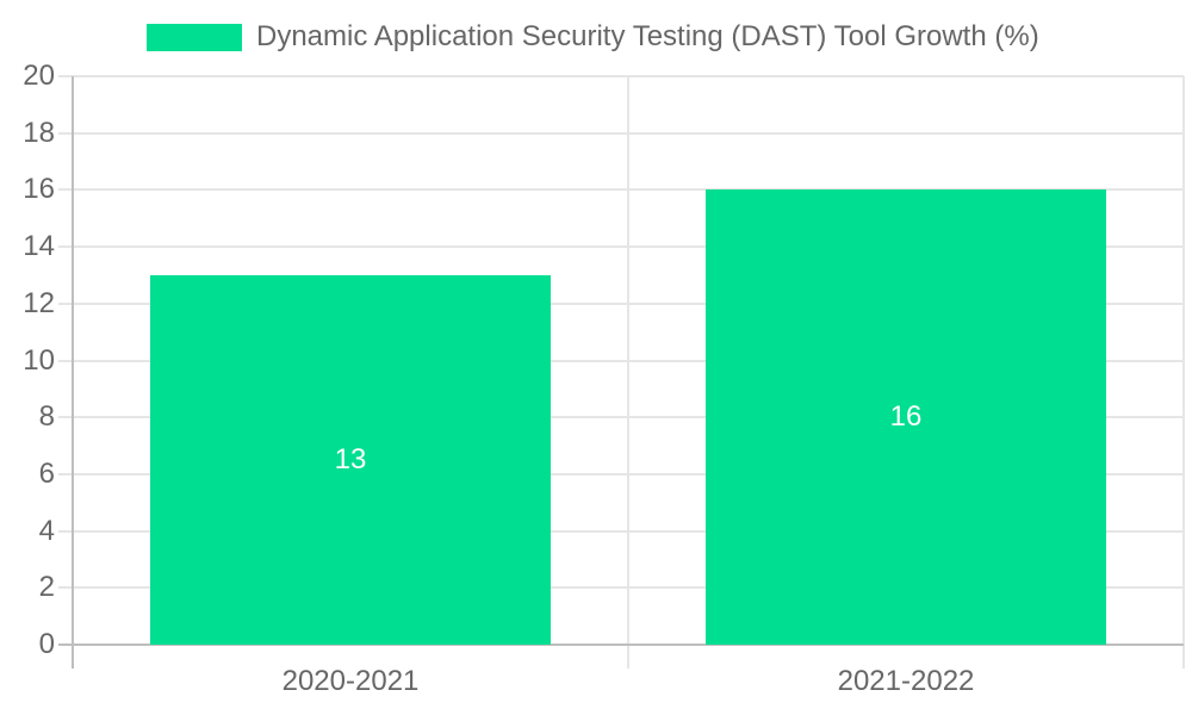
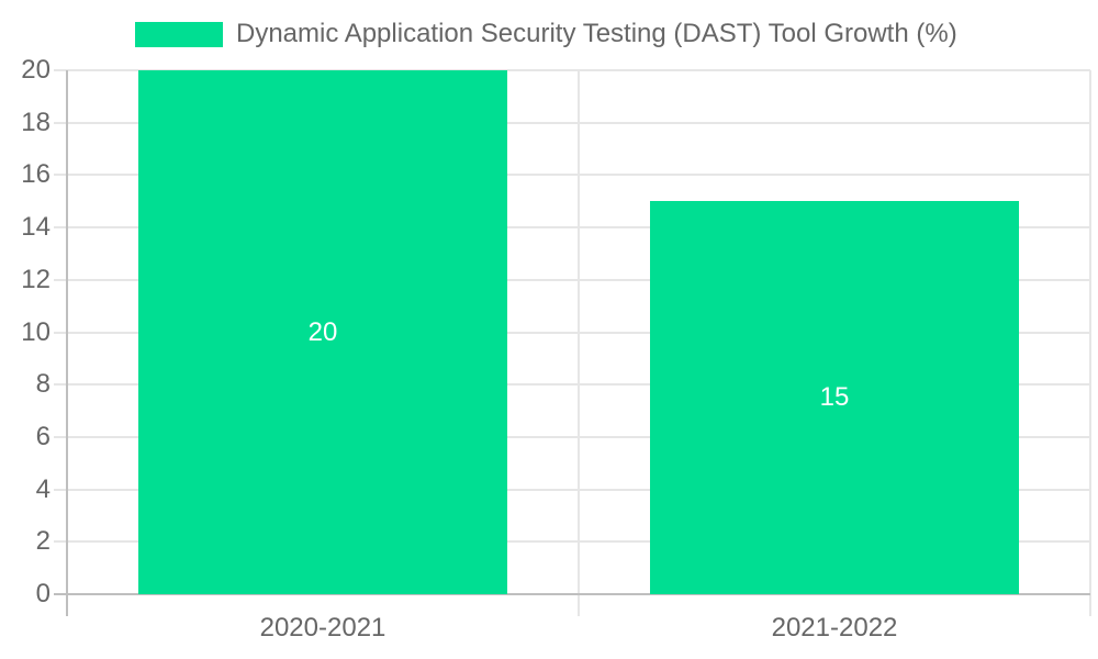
2020-2021: 13 -> 20
2021-2022: 16 -> 15
